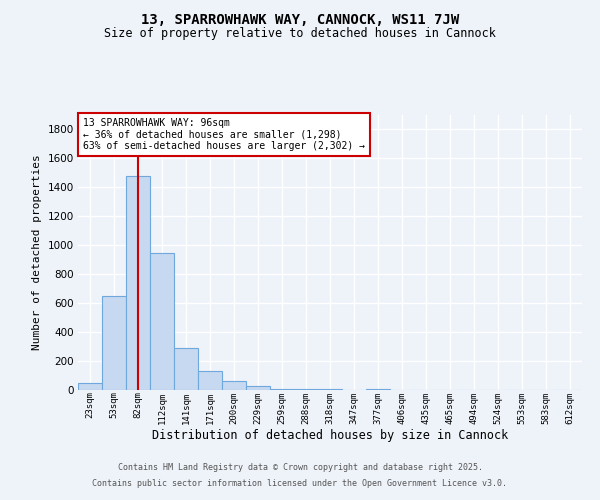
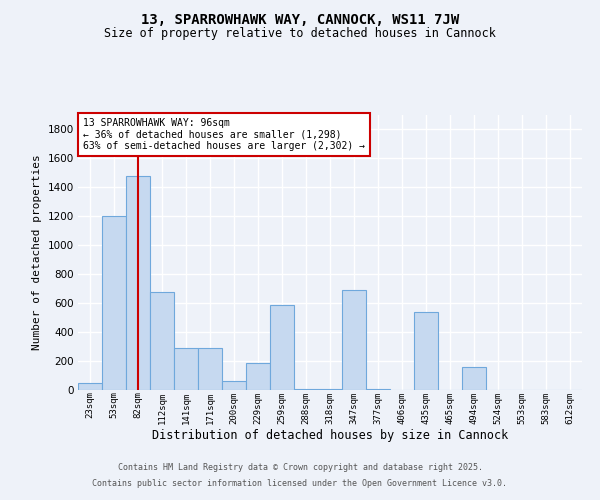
53sqm: 650 -> 1200
112sqm: 950 -> 680
171sqm: 130 -> 290
229sqm: 20 -> 190
259sqm: 10 -> 590
347sqm: 0 -> 690
435sqm: 0 -> 540
494sqm: 0 -> 160
